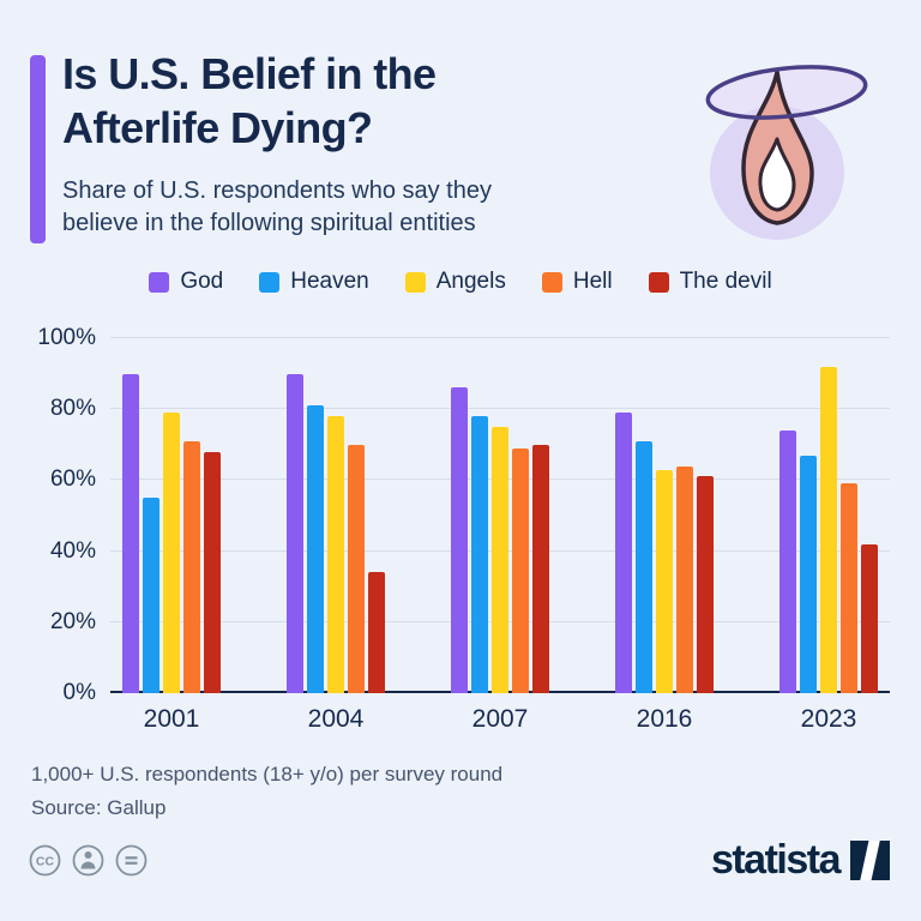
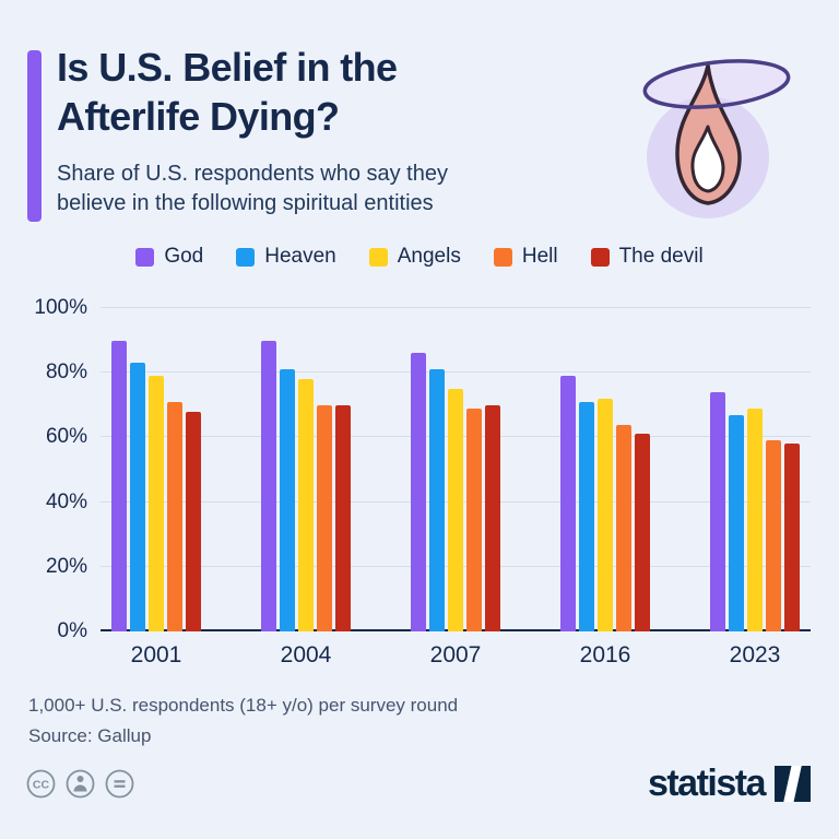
Heaven/2001: 55% -> 83%
The devil/2004: 34% -> 70%
Heaven/2007: 78% -> 81%
Angels/2016: 63% -> 72%
Angels/2023: 92% -> 69%
The devil/2023: 42% -> 58%
